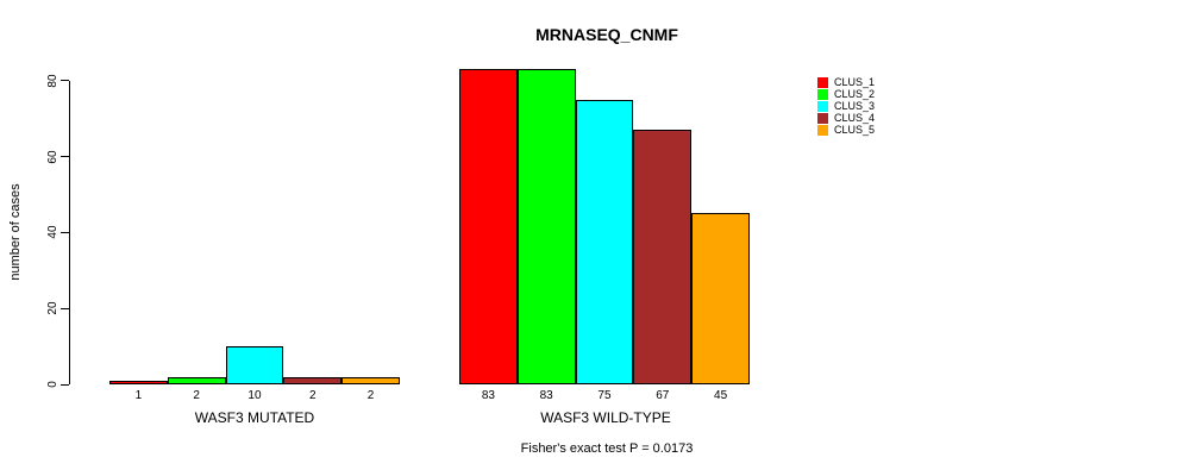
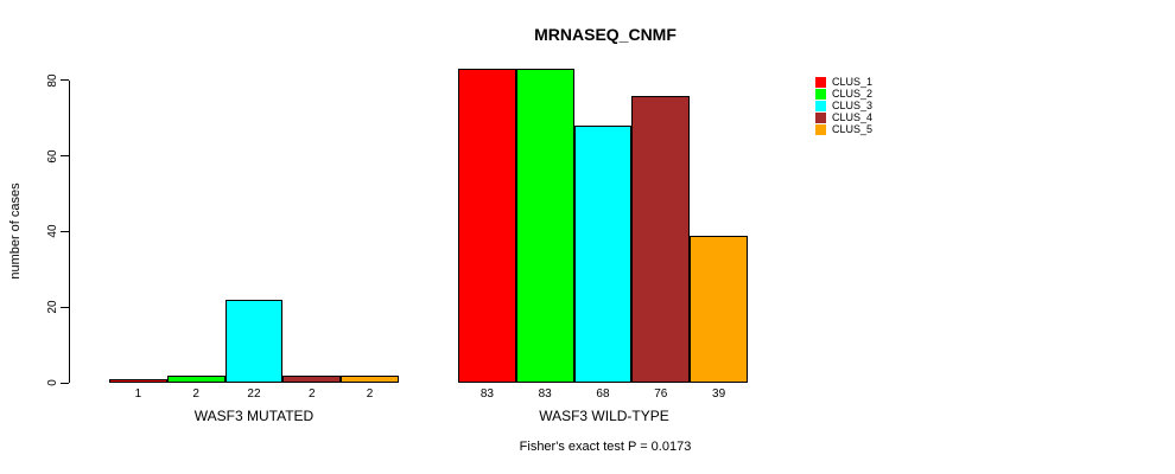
CLUS_3/WASF3 MUTATED: 10 -> 22
CLUS_3/WASF3 WILD-TYPE: 75 -> 68
CLUS_4/WASF3 WILD-TYPE: 67 -> 76
CLUS_5/WASF3 WILD-TYPE: 45 -> 39
